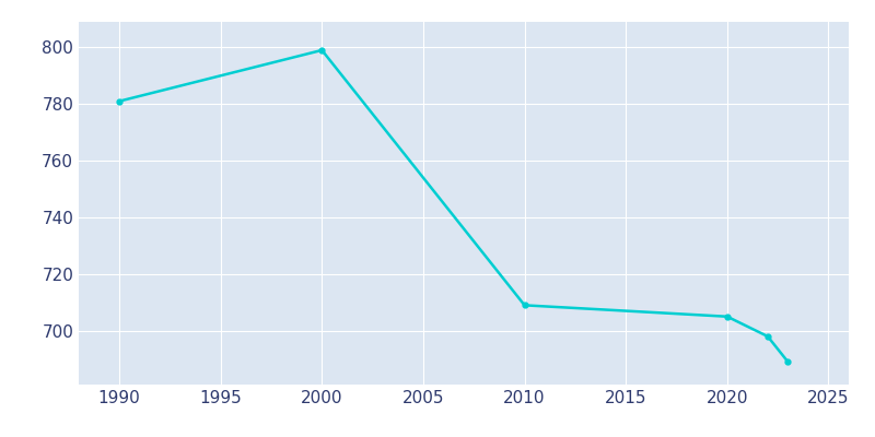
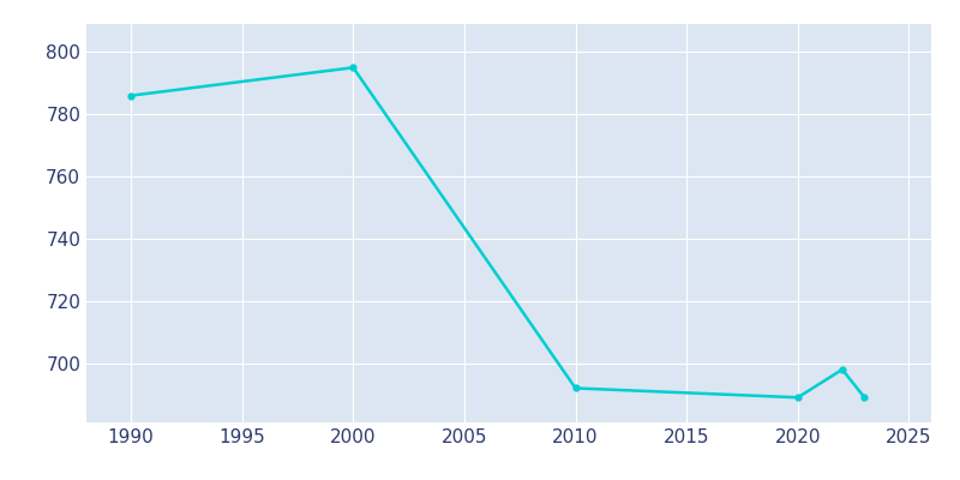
1990: 781 -> 786
2000: 799 -> 795
2010: 709 -> 692
2020: 705 -> 689
